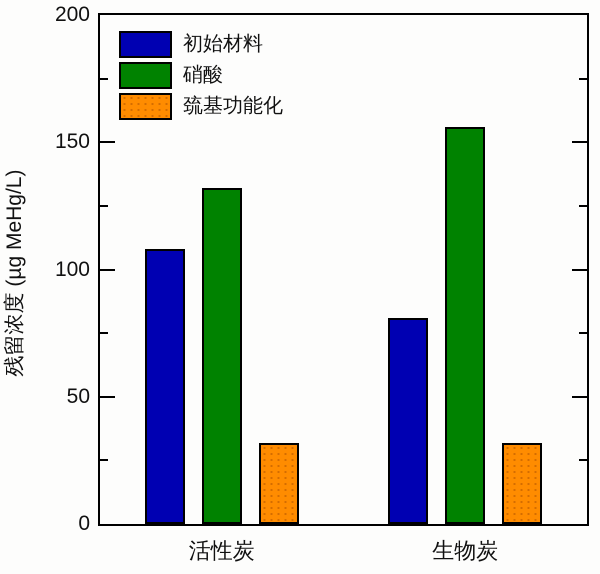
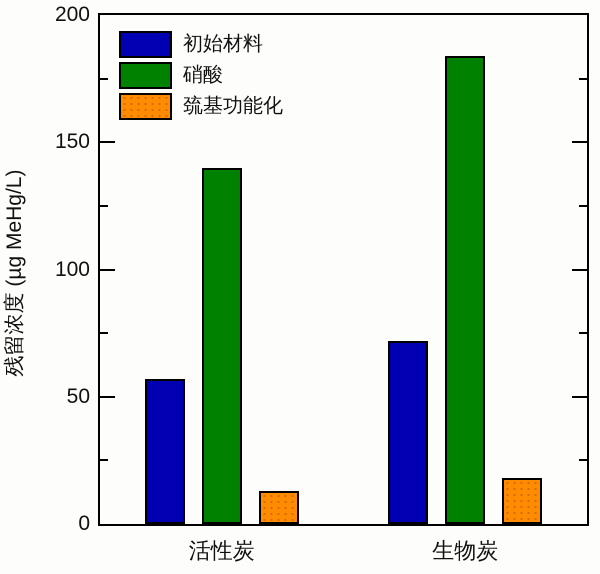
初始材料/活性炭: 108 -> 57
硝酸/活性炭: 132 -> 140
巯基功能化/活性炭: 32 -> 13
初始材料/生物炭: 81 -> 72
硝酸/生物炭: 156 -> 184
巯基功能化/生物炭: 32 -> 18
